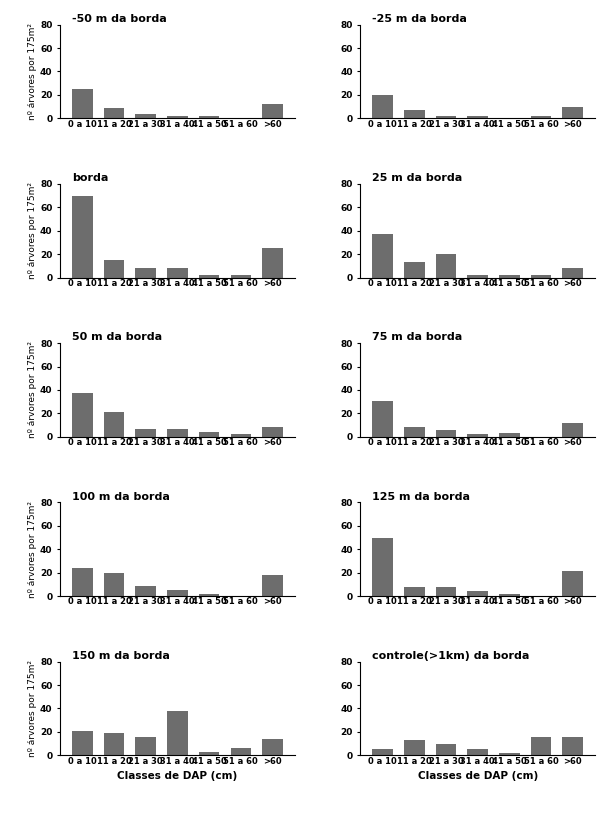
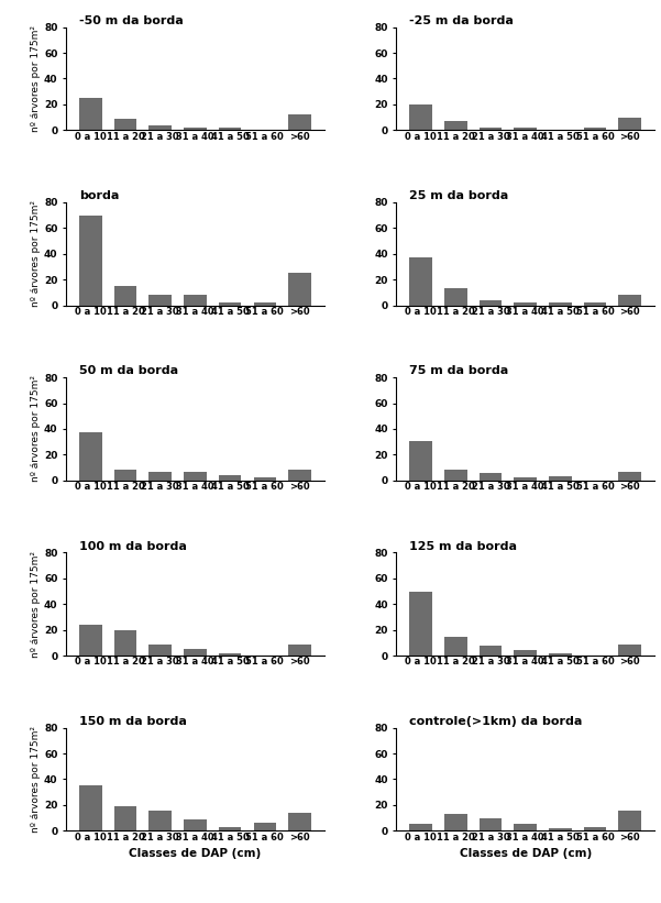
25 m da borda/21 a 30: 20 -> 4
50 m da borda/11 a 20: 21 -> 8
75 m da borda/>60: 12 -> 7
100 m da borda/>60: 18 -> 9
125 m da borda/11 a 20: 8 -> 15
125 m da borda/>60: 21 -> 9
150 m da borda/0 a 10: 21 -> 35
150 m da borda/31 a 40: 38 -> 9
controle(>1km) da borda/51 a 60: 16 -> 3
